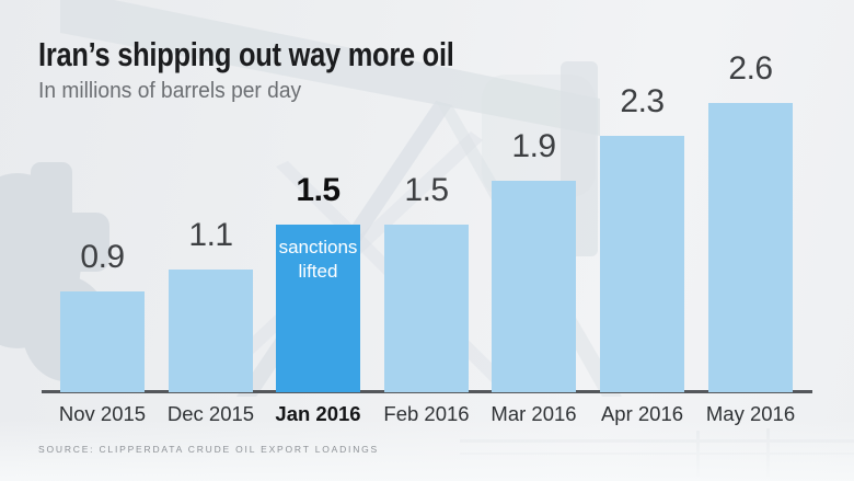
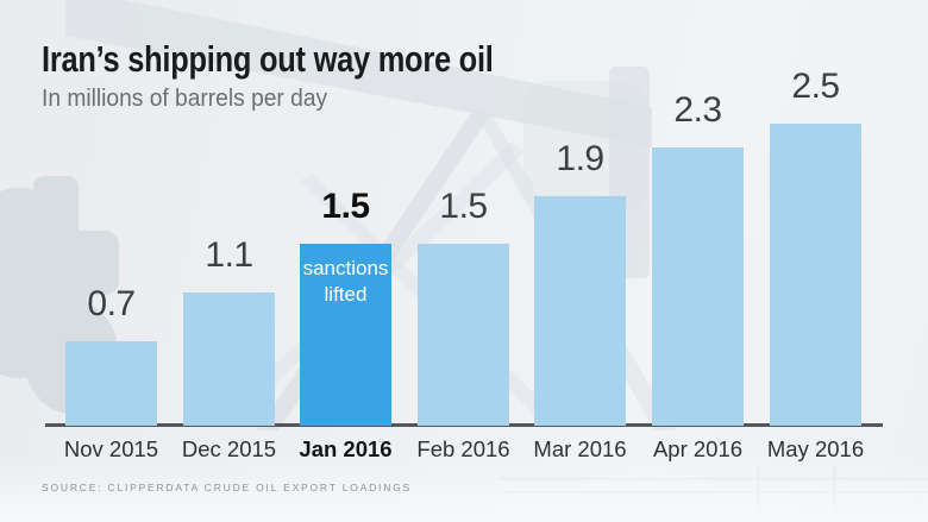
Nov 2015: 0.9 -> 0.7
May 2016: 2.6 -> 2.5
